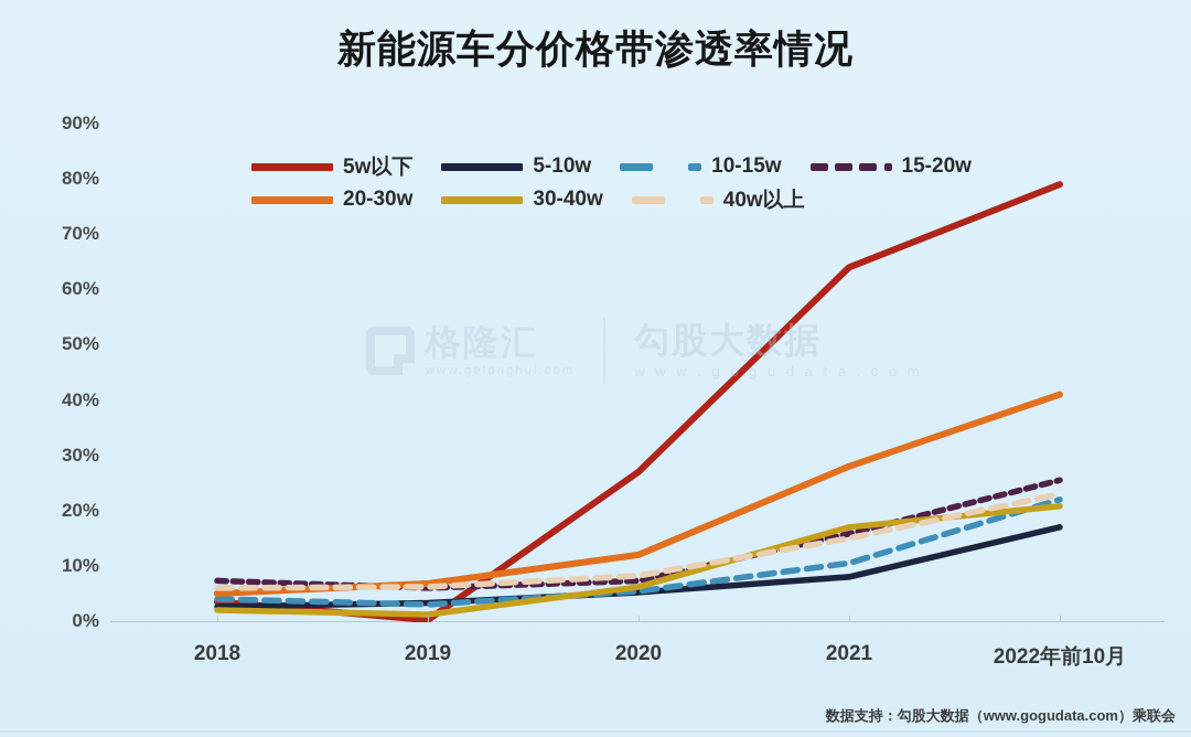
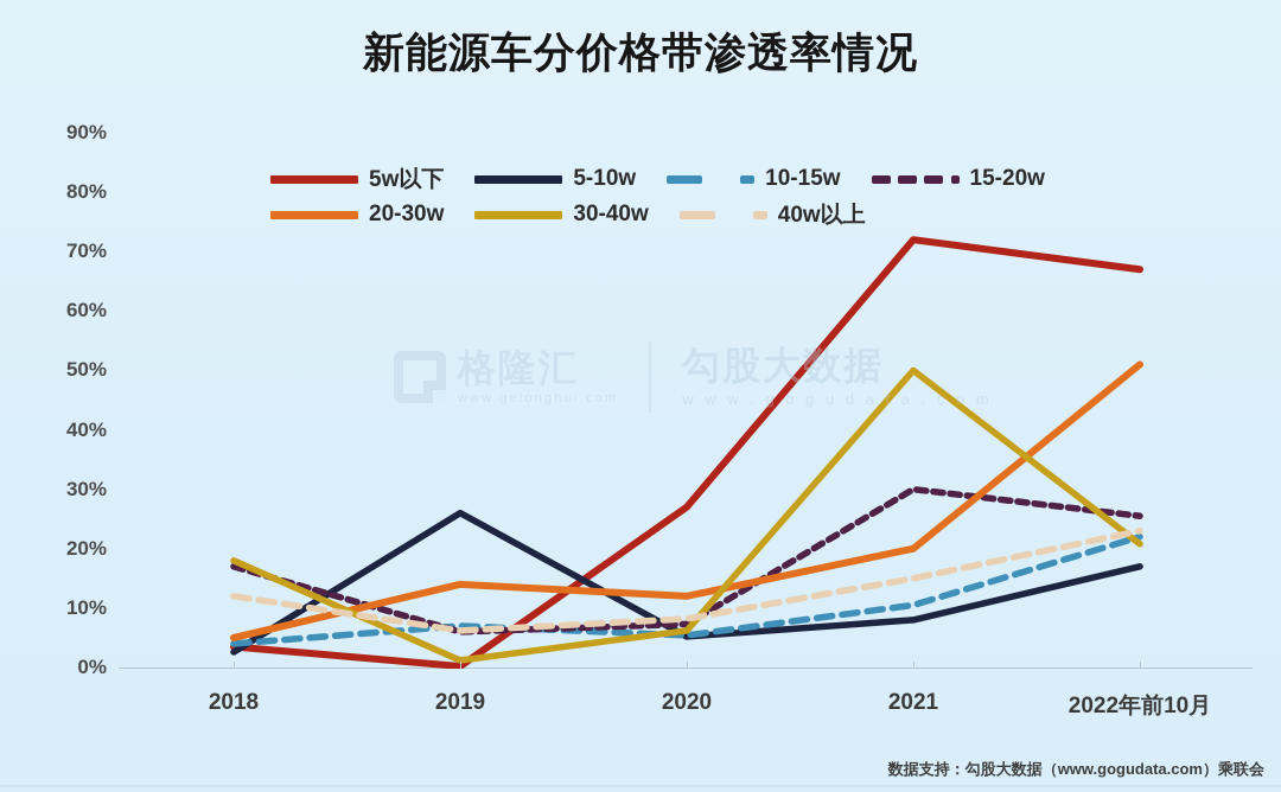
15-20w/2018: 7% -> 17%
30-40w/2018: 2% -> 18%
40w以上/2018: 6% -> 12%
5-10w/2019: 3% -> 26%
10-15w/2019: 3% -> 7%
20-30w/2019: 7% -> 14%
5w以下/2021: 64% -> 72%
15-20w/2021: 16% -> 30%
20-30w/2021: 28% -> 20%
30-40w/2021: 17% -> 50%
5w以下/2022年前10月: 79% -> 67%
20-30w/2022年前10月: 41% -> 51%
